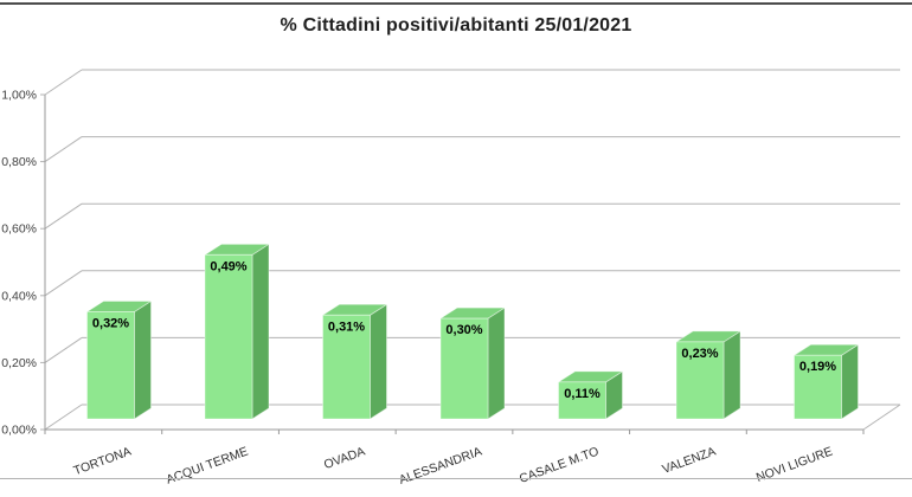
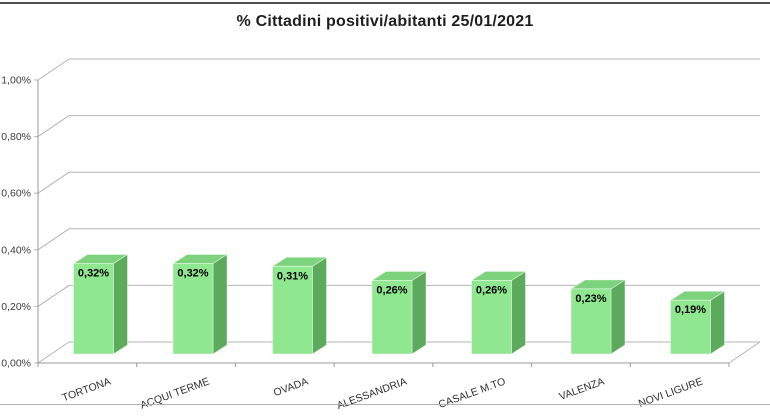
ACQUI TERME: 0,49% -> 0,32%
ALESSANDRIA: 0,30% -> 0,26%
CASALE M.TO: 0,11% -> 0,26%
